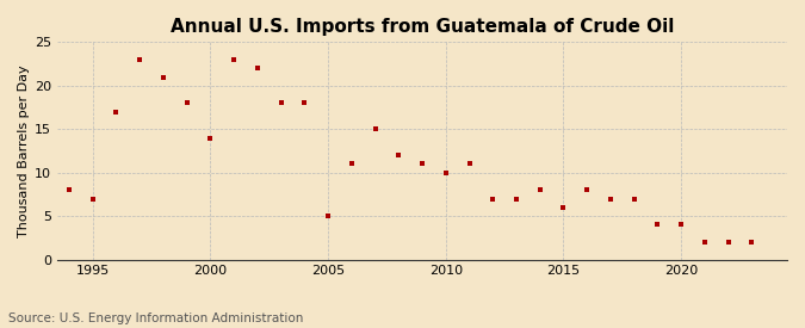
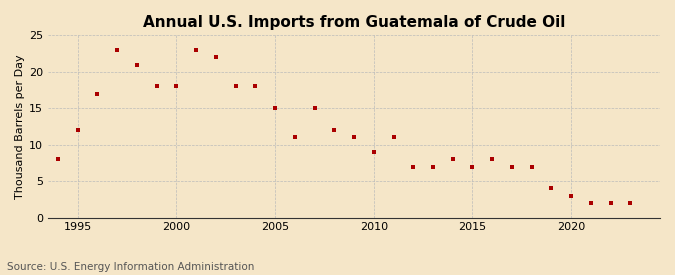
1995: 7 -> 12
2000: 14 -> 18
2005: 5 -> 15
2010: 10 -> 9
2015: 6 -> 7
2020: 4 -> 3
